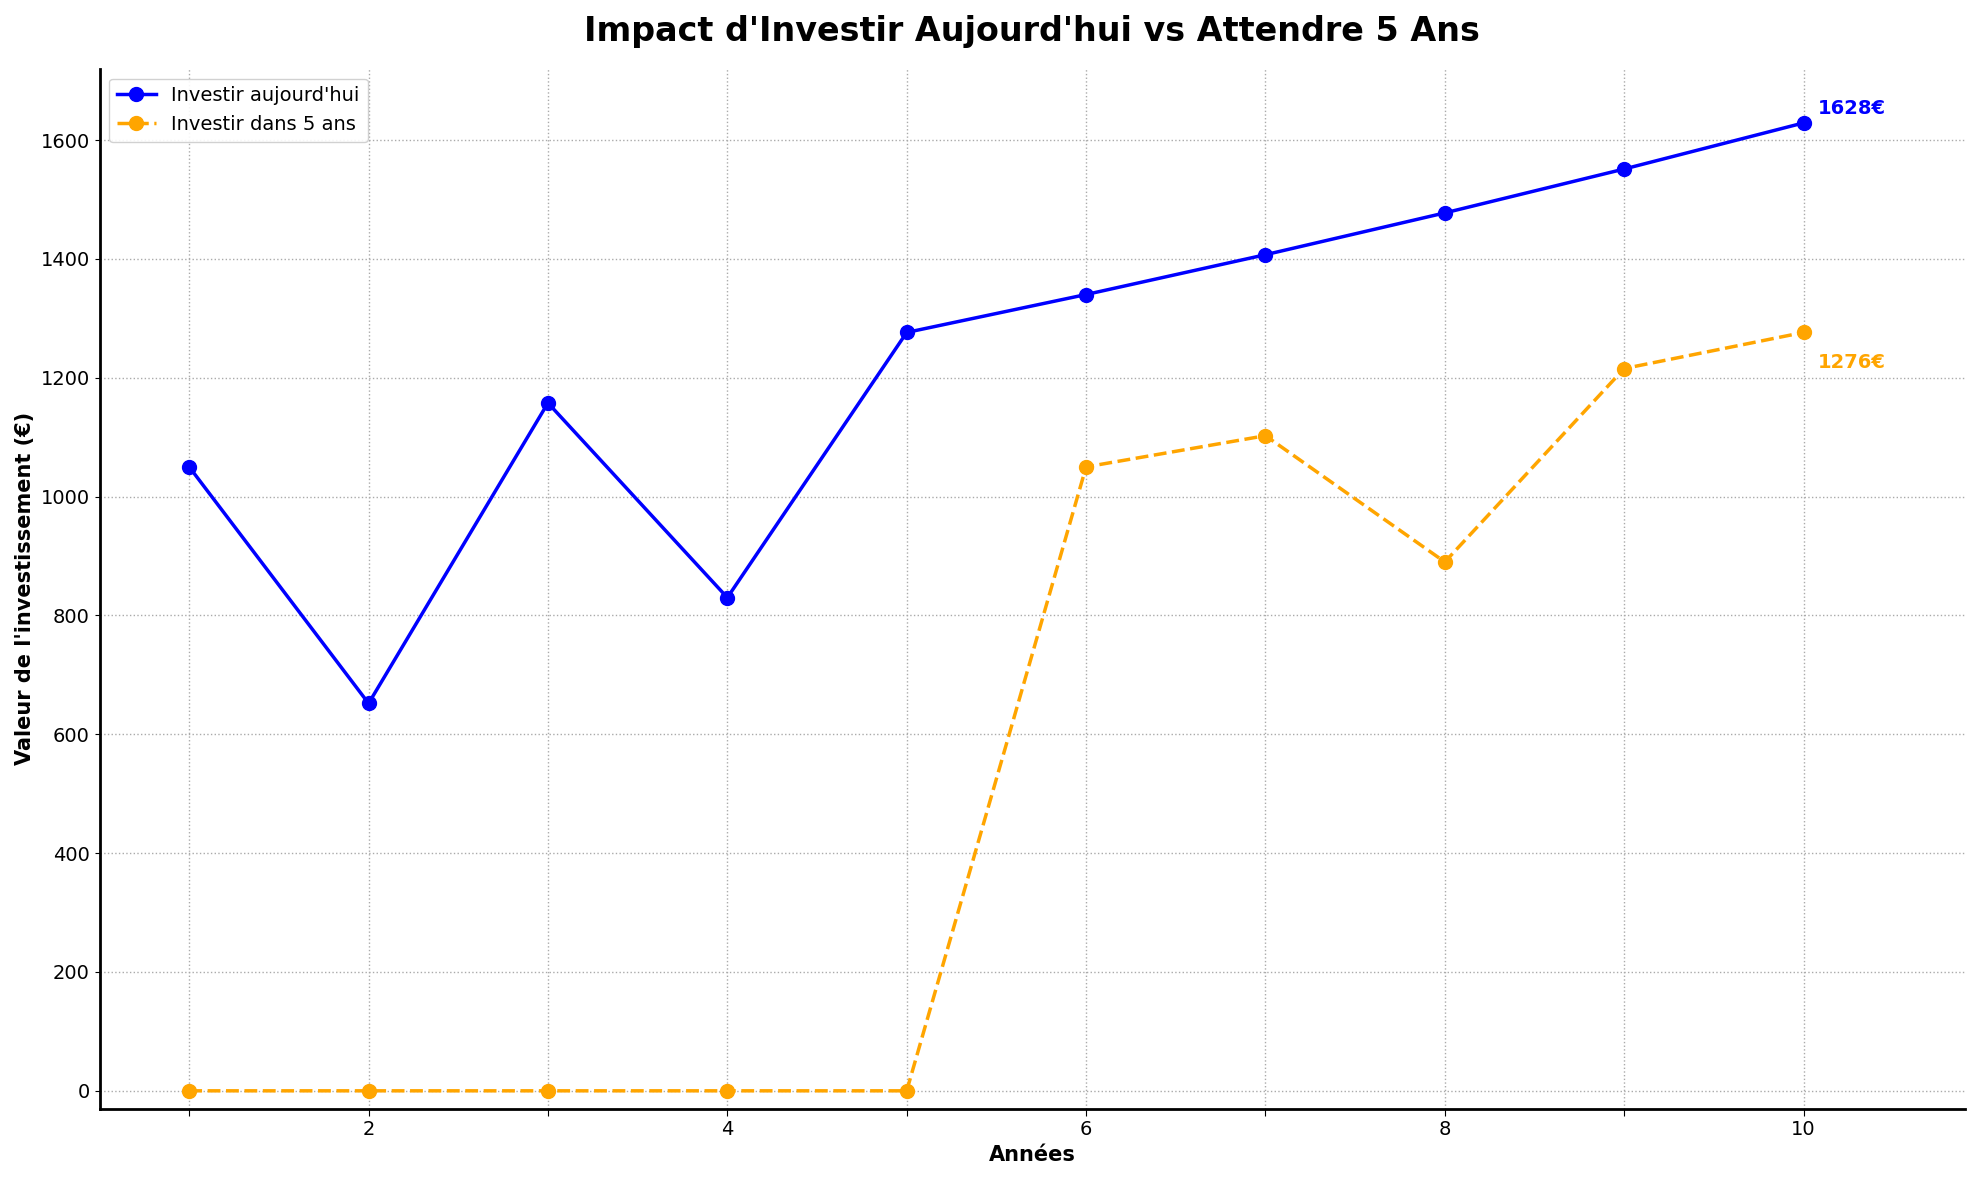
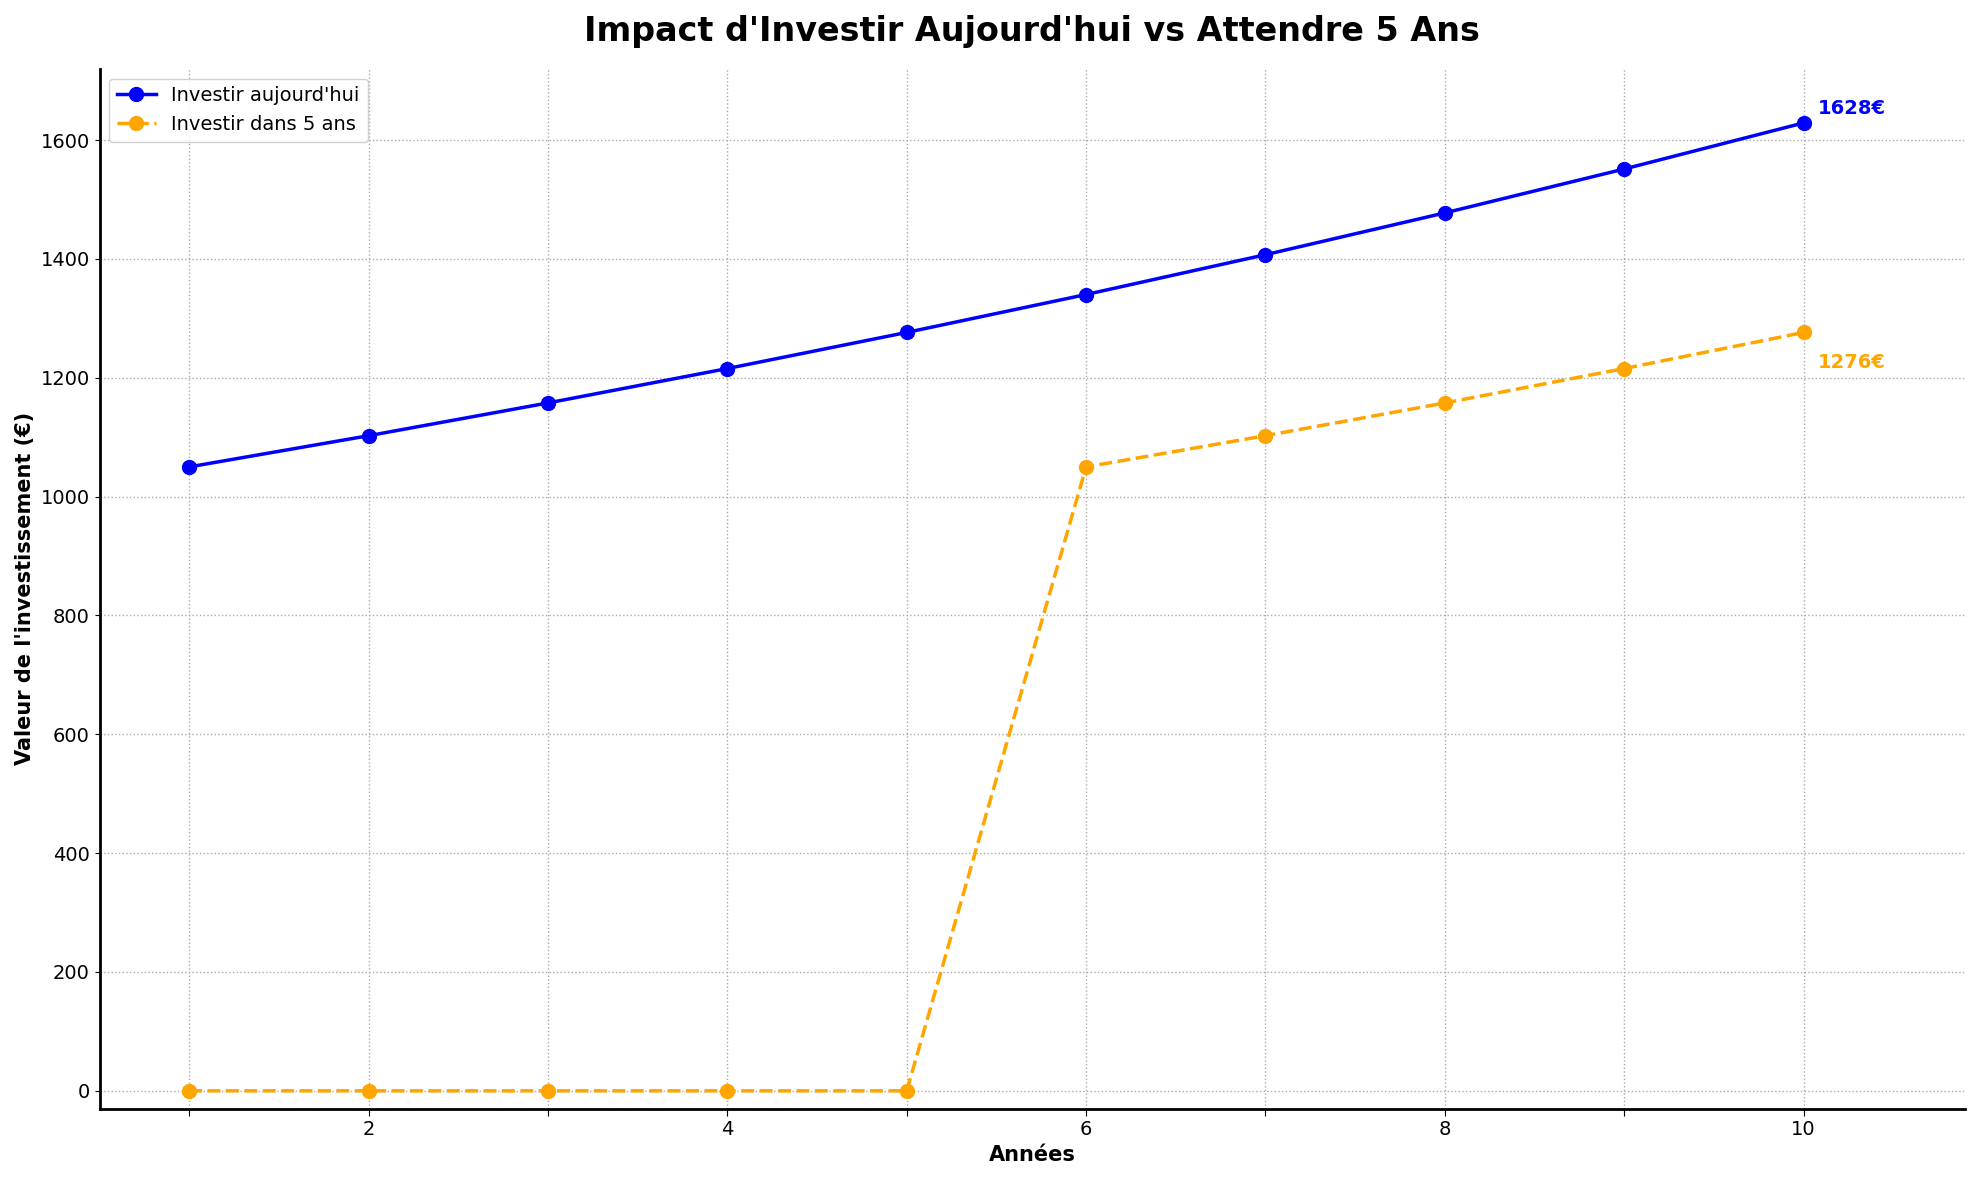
Investir aujourd'hui/2: 652 -> 1102
Investir aujourd'hui/4: 830 -> 1216
Investir dans 5 ans/8: 890 -> 1158
